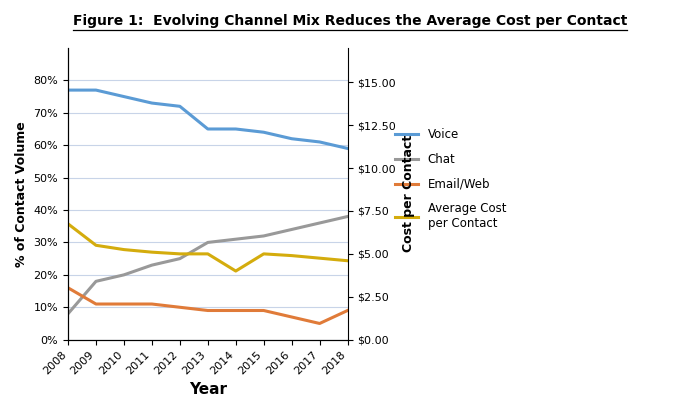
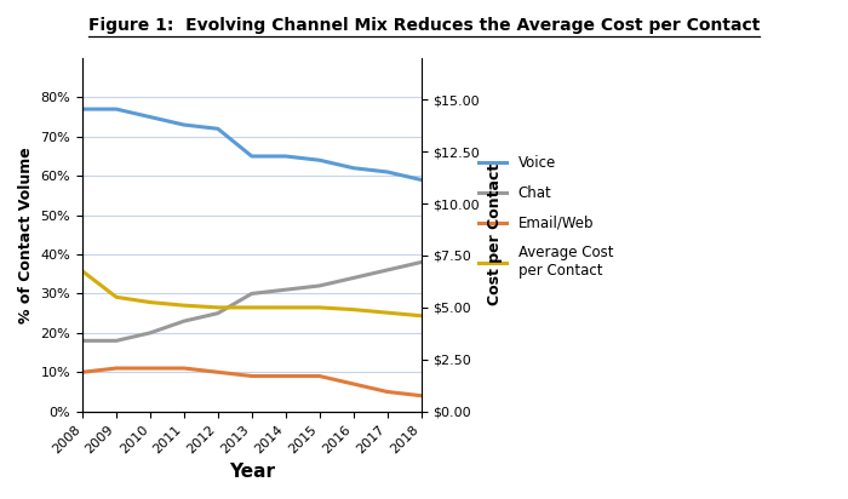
Chat/2008: 8% -> 18%
Email/Web/2008: 16% -> 10%
Average Cost per Contact/2014: $4.0 -> $5.0
Email/Web/2018: 9% -> 4%
